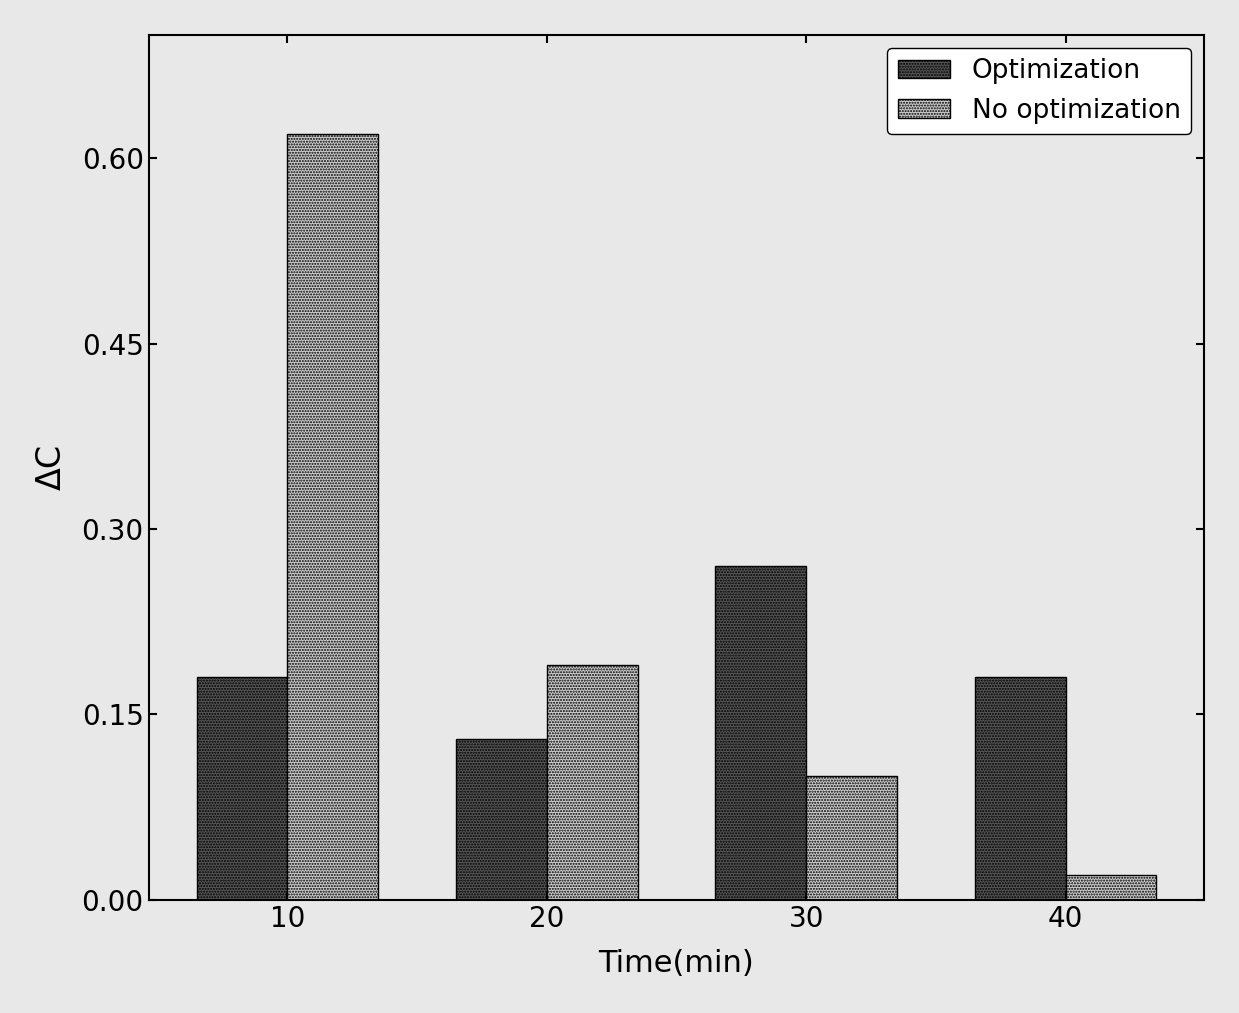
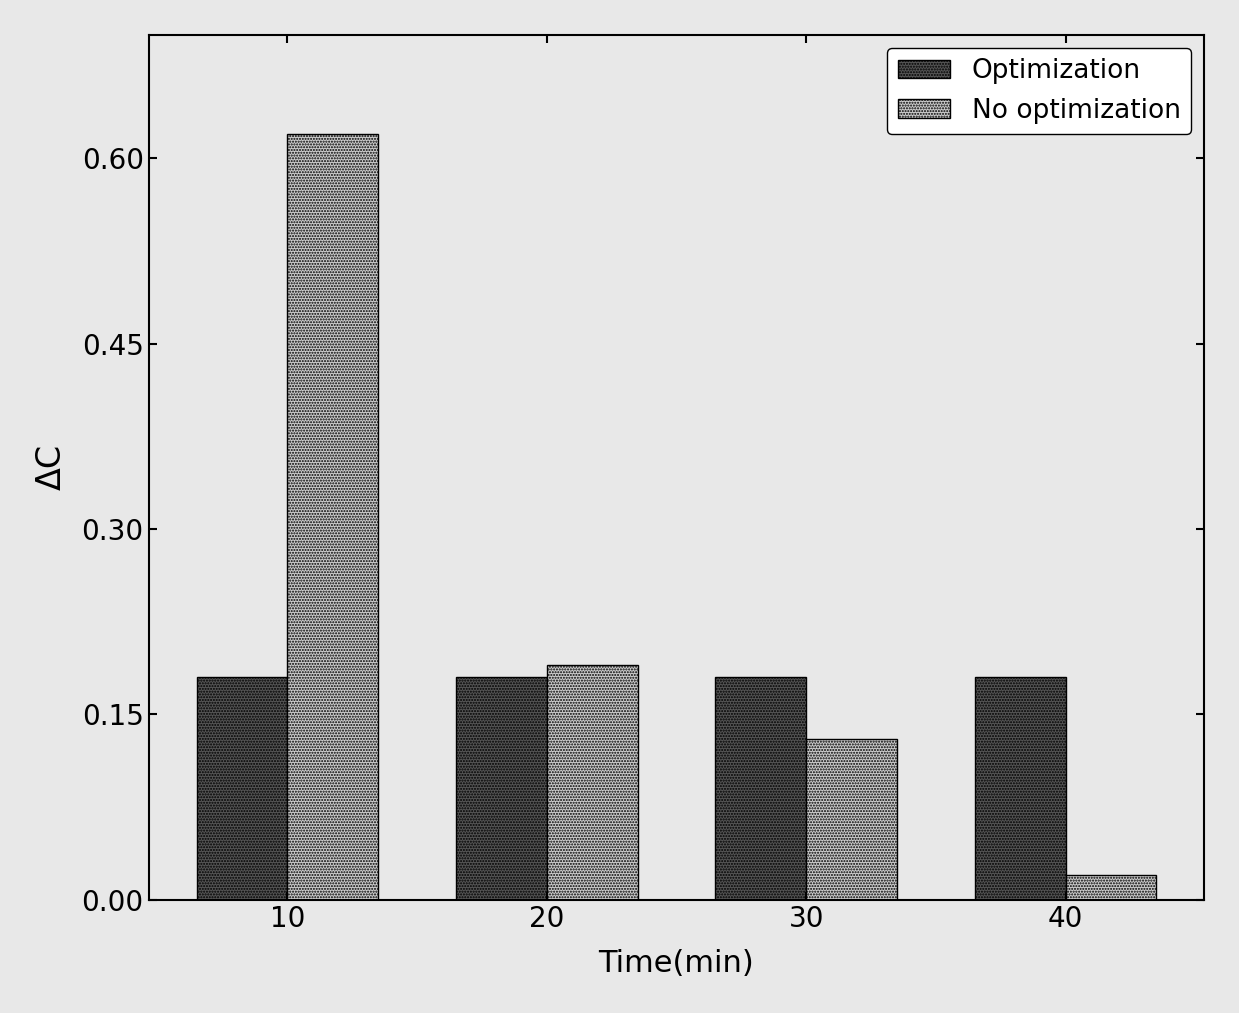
Optimization/20: 0.13 -> 0.18
Optimization/30: 0.27 -> 0.18
No optimization/30: 0.10 -> 0.13
